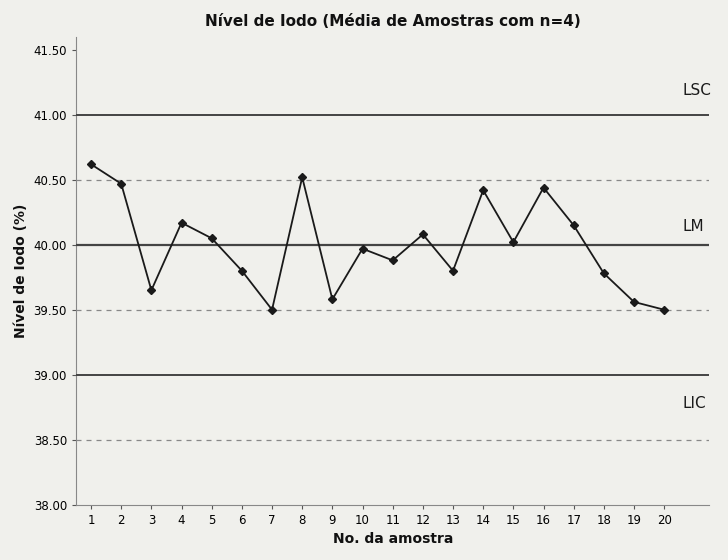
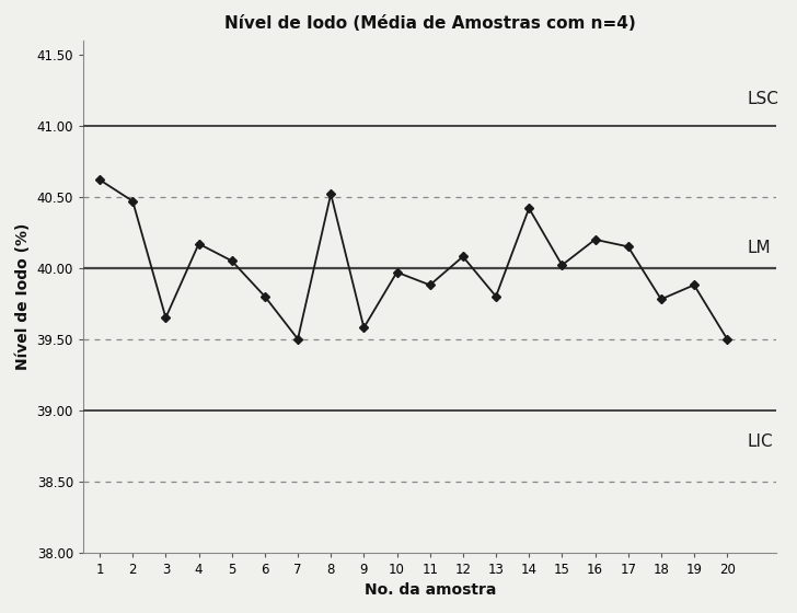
16: 40.44 -> 40.20
19: 39.56 -> 39.88
